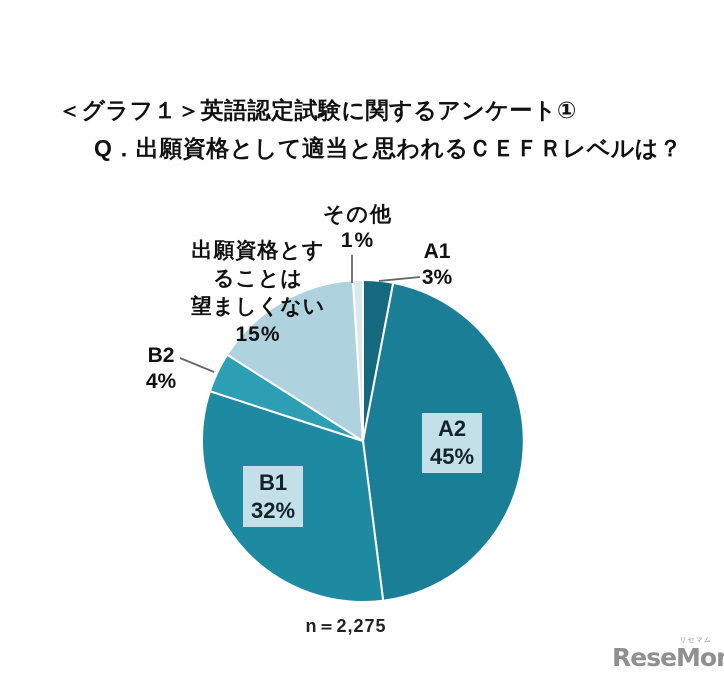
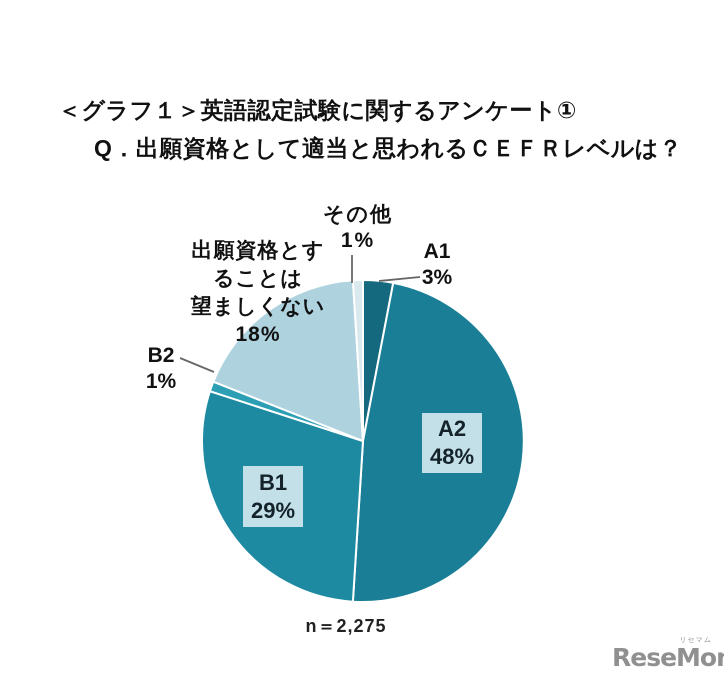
A2: 45% -> 48%
B1: 32% -> 29%
B2: 4% -> 1%
出願資格とすることは望ましくない: 15% -> 18%
